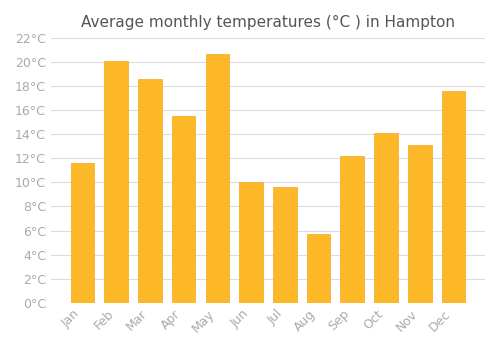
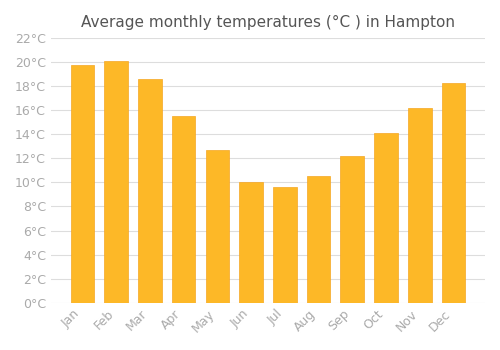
Jan: 11.6°C -> 19.8°C
May: 20.7°C -> 12.7°C
Aug: 5.7°C -> 10.5°C
Nov: 13.1°C -> 16.2°C
Dec: 17.6°C -> 18.3°C
